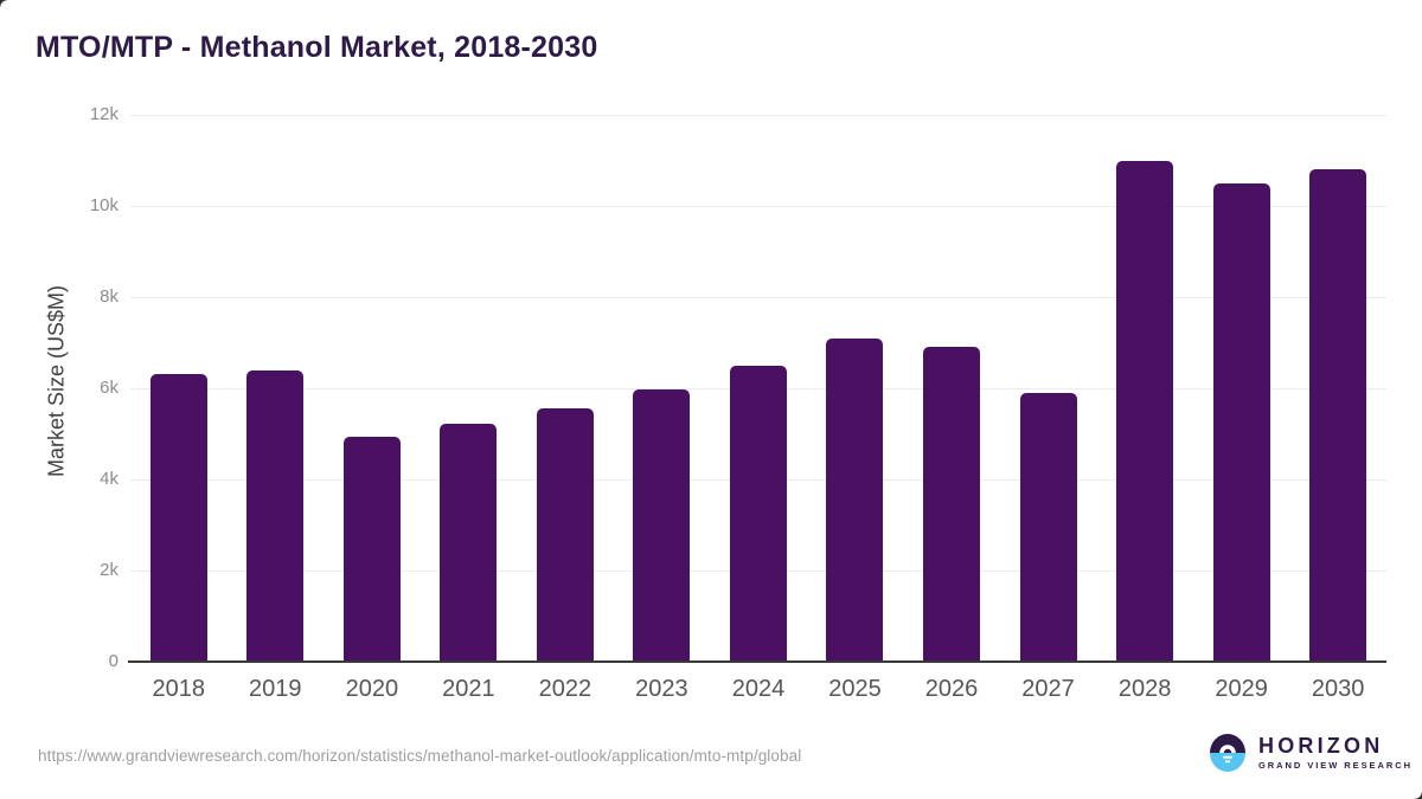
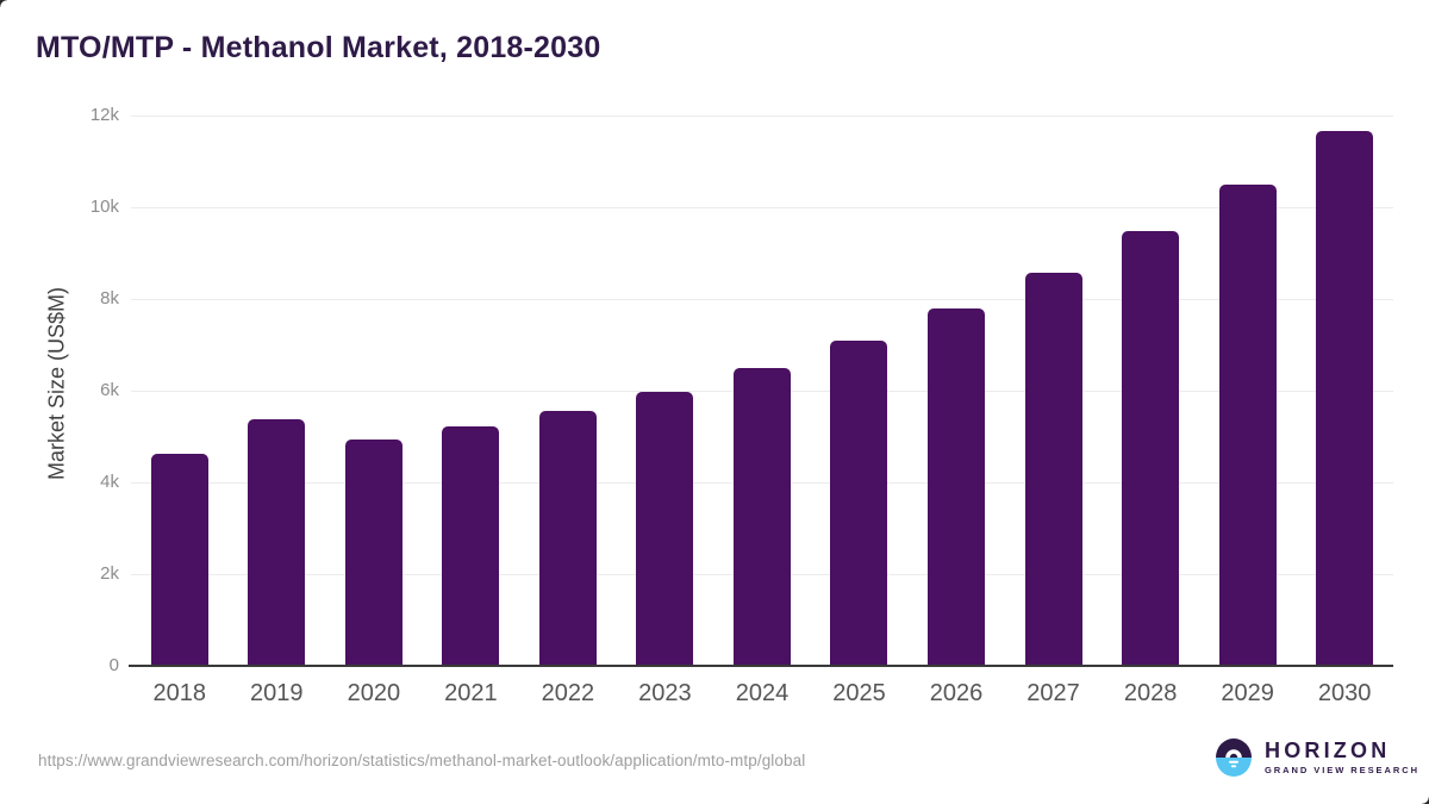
2018: 6.3k -> 4.6k
2019: 6.4k -> 5.4k
2026: 6.9k -> 7.8k
2027: 5.9k -> 8.6k
2028: 11.0k -> 9.5k
2030: 10.8k -> 11.6k
